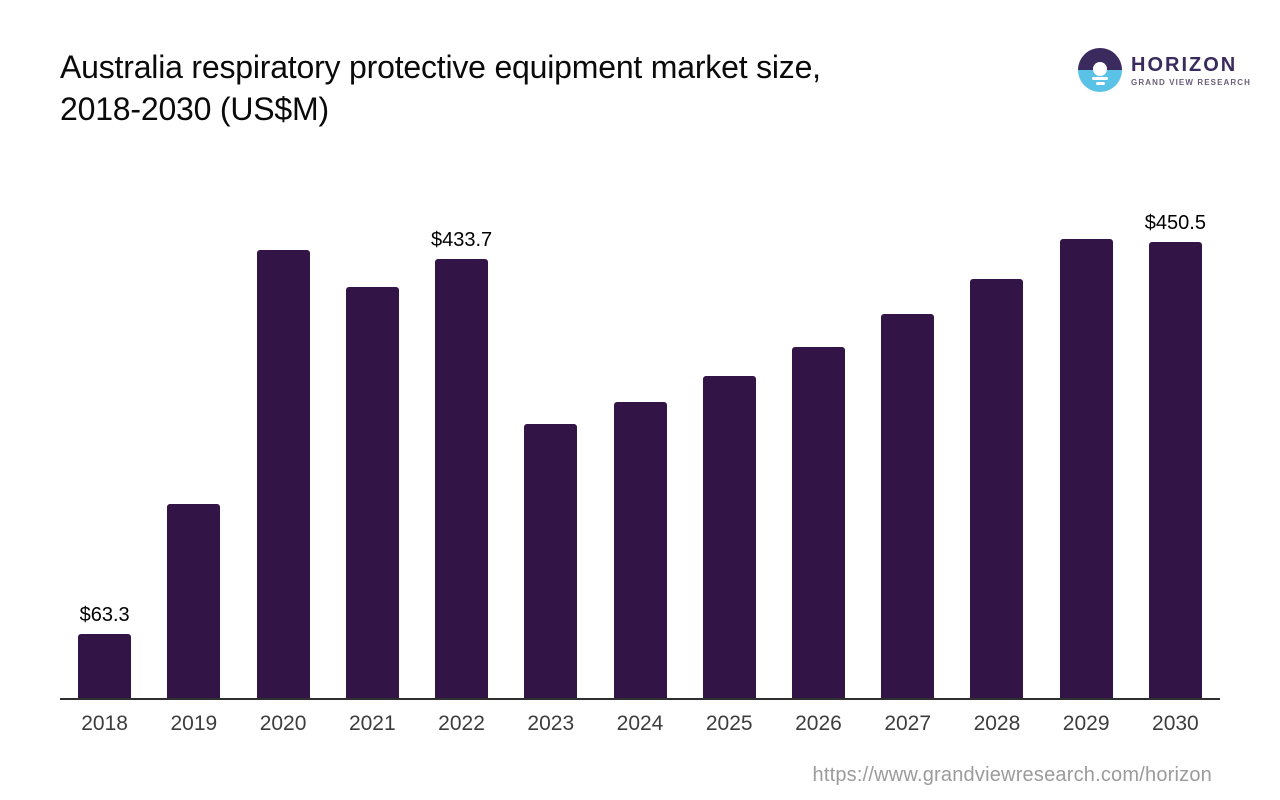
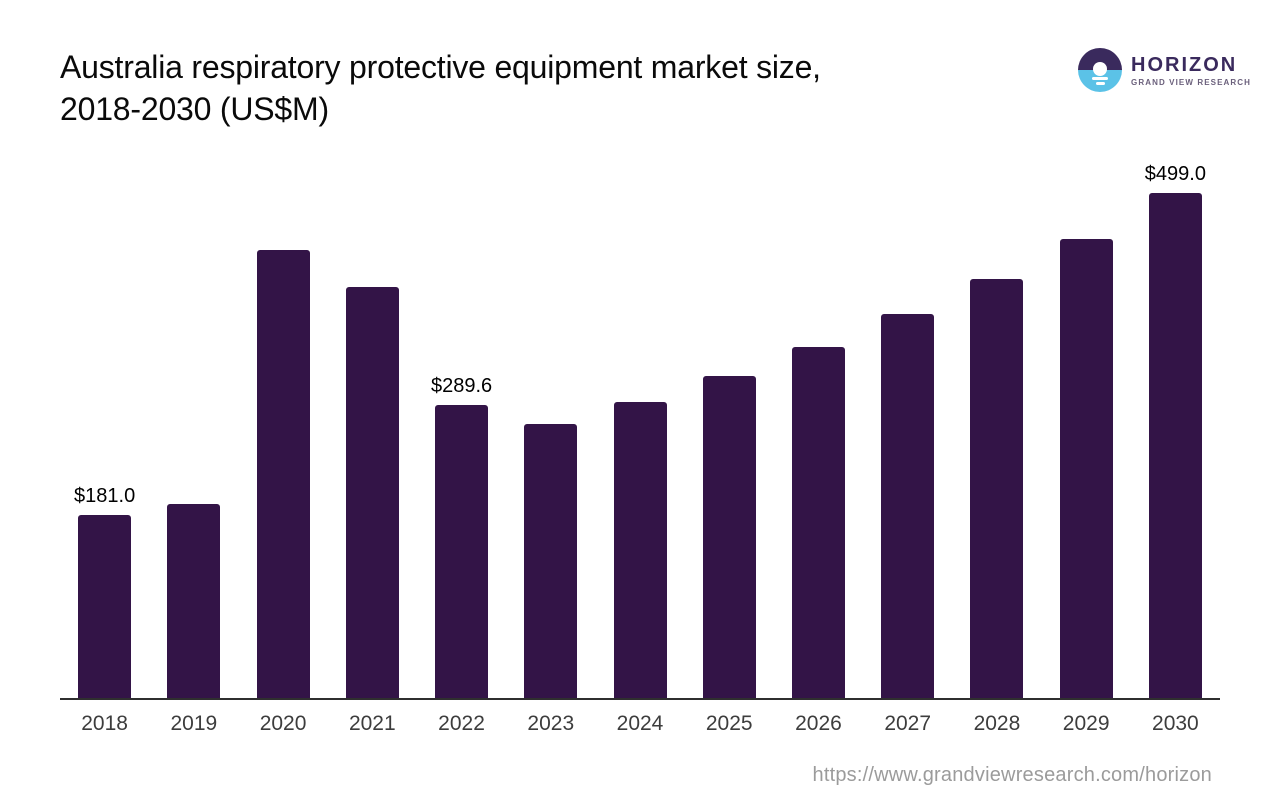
2018: $63.3 -> $181.0
2022: $433.7 -> $289.6
2030: $450.5 -> $499.0
